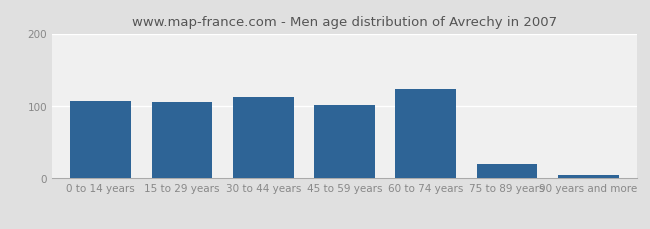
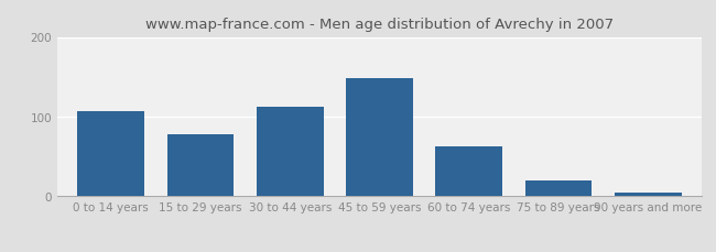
15 to 29 years: 106 -> 78
45 to 59 years: 102 -> 148
60 to 74 years: 124 -> 63
